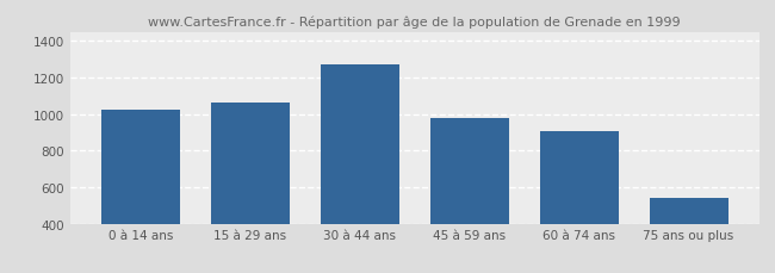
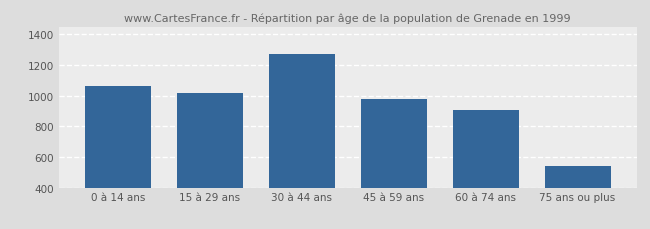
0 à 14 ans: 1020 -> 1060
15 à 29 ans: 1060 -> 1020
